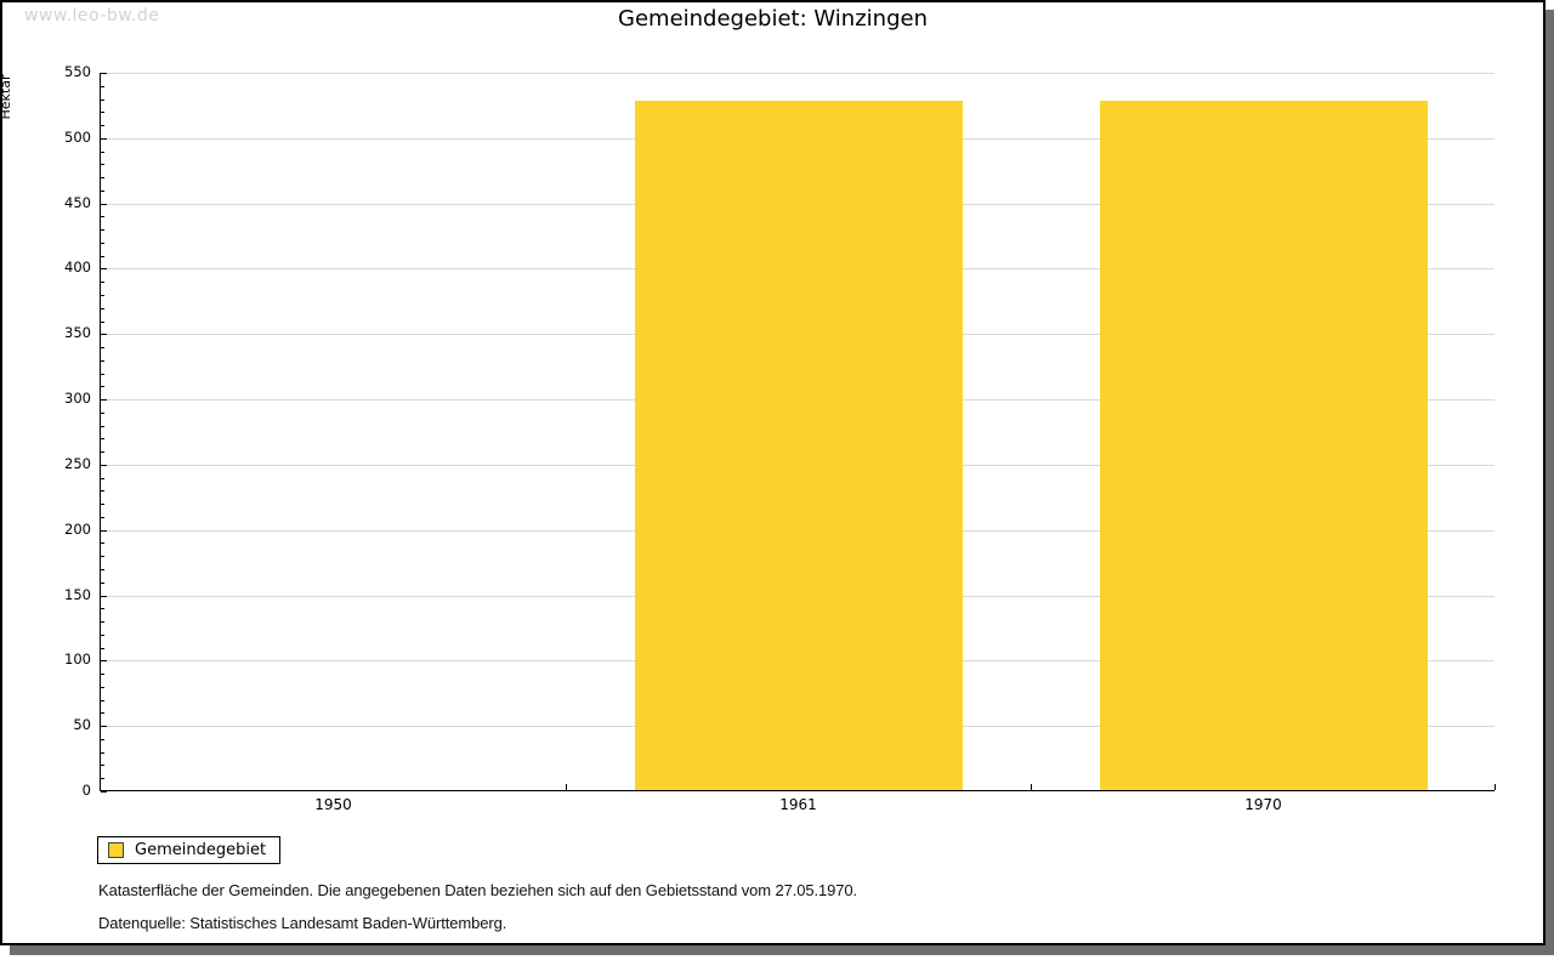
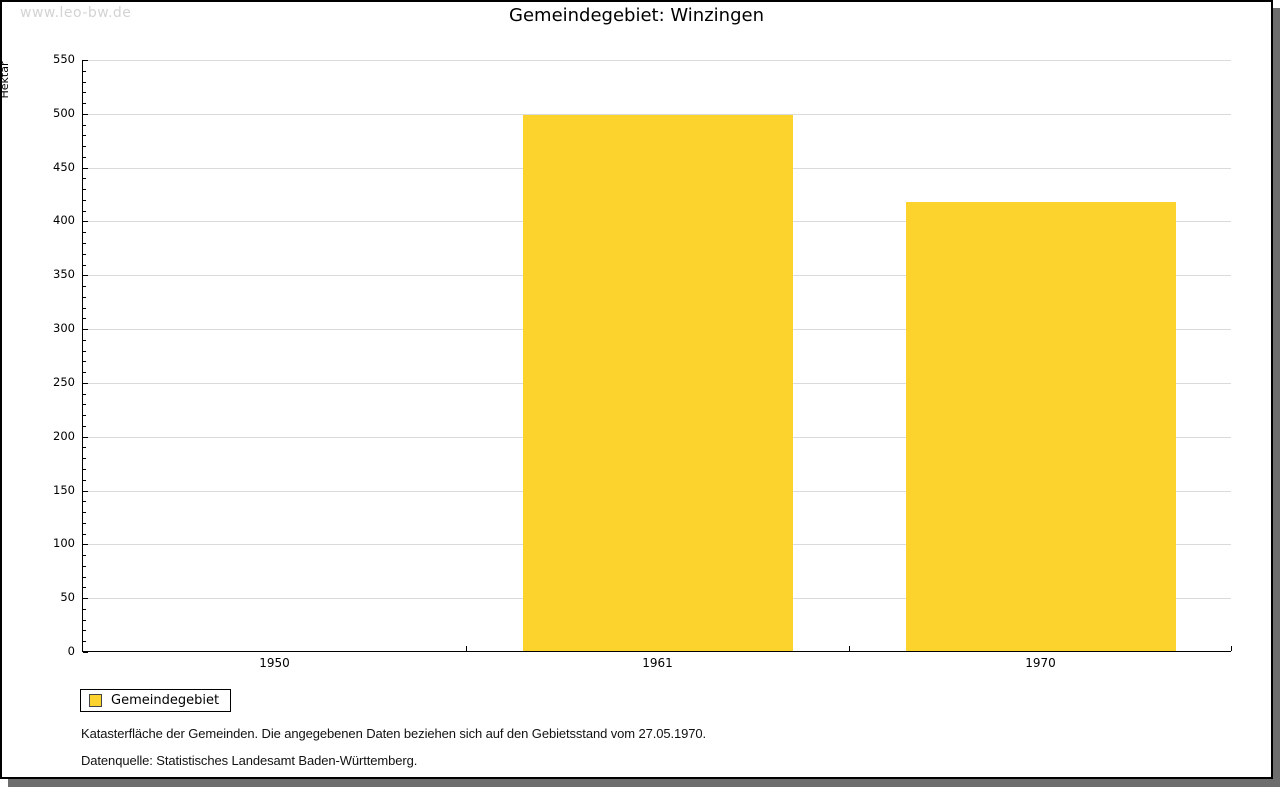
1961: 528 -> 498
1970: 528 -> 417
